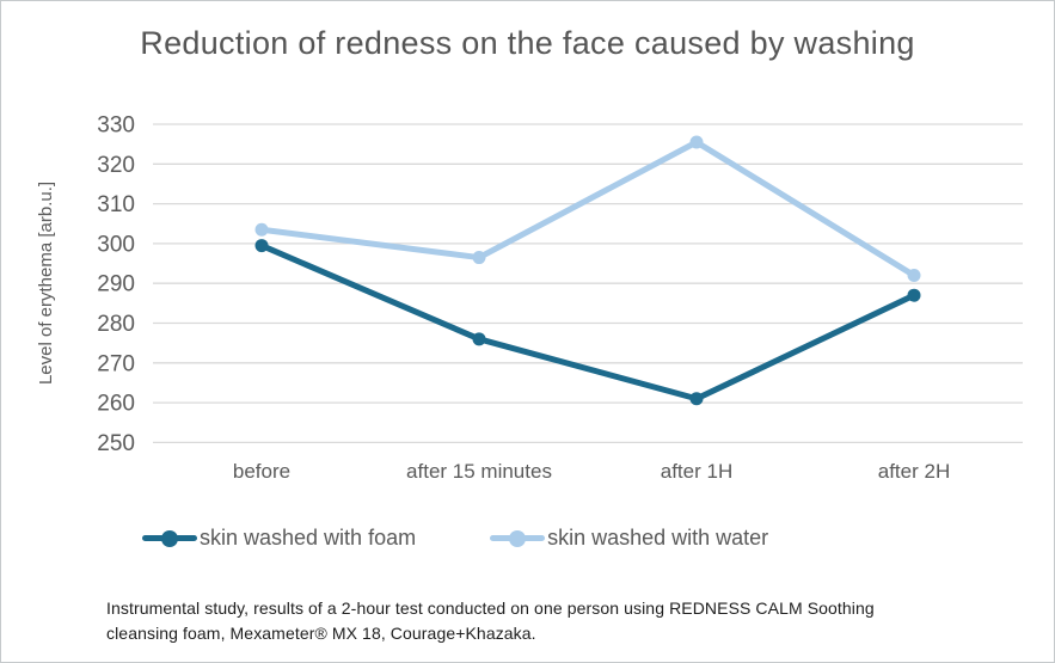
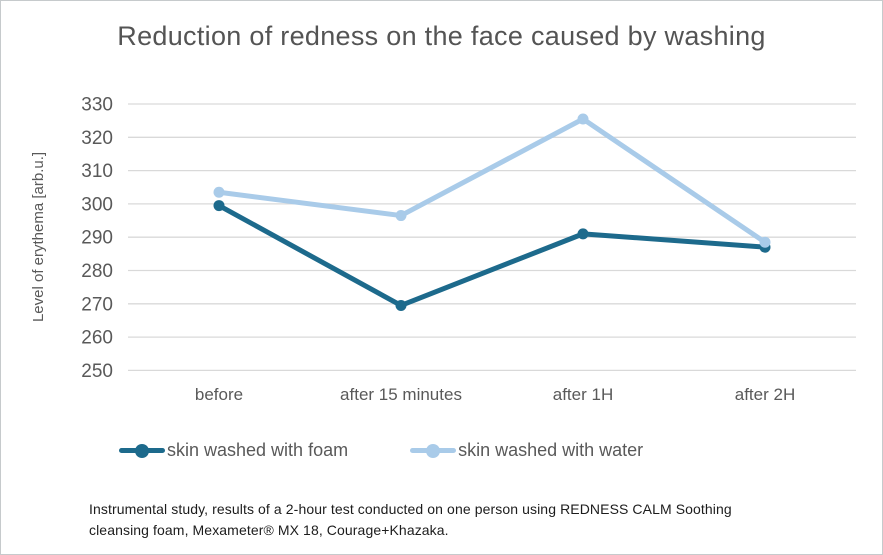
skin washed with foam/after 15 minutes: 276 -> 270
skin washed with foam/after 1H: 261 -> 291
skin washed with water/after 2H: 292 -> 288
